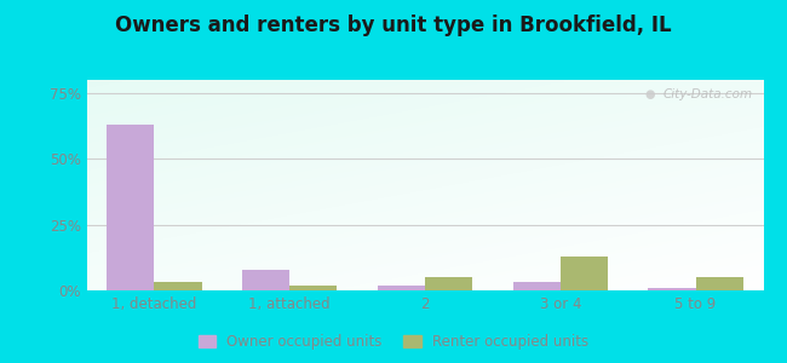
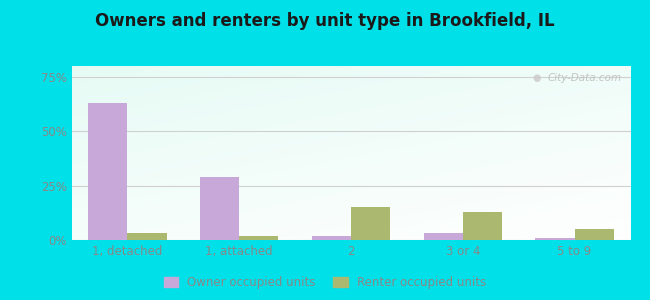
Owner occupied units/1, attached: 8% -> 29%
Renter occupied units/2: 5% -> 15%
